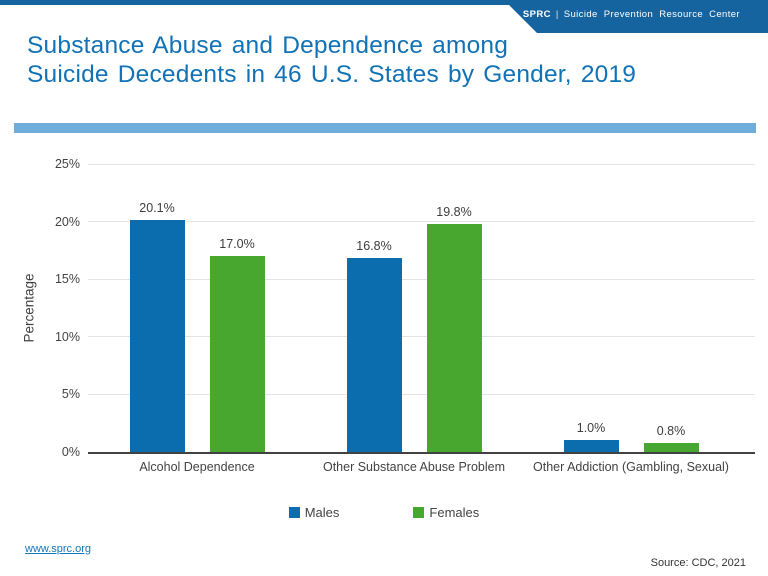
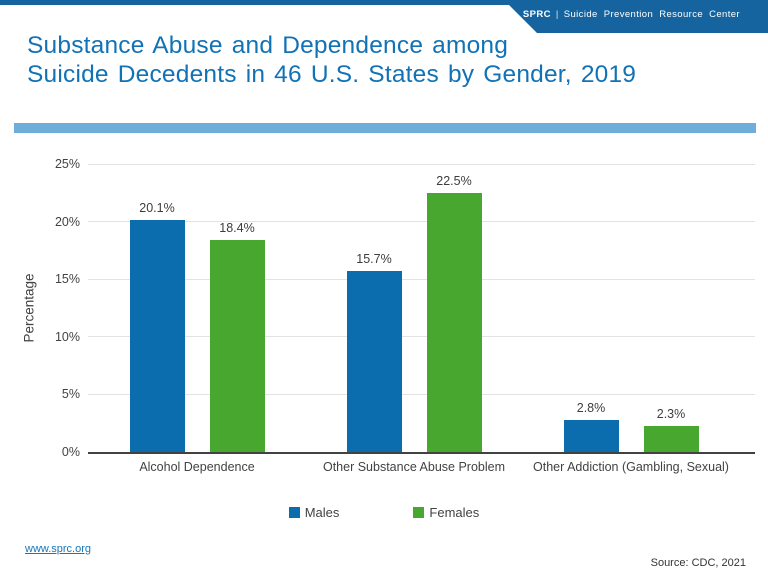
Females/Alcohol Dependence: 17.0% -> 18.4%
Males/Other Substance Abuse Problem: 16.8% -> 15.7%
Females/Other Substance Abuse Problem: 19.8% -> 22.5%
Males/Other Addiction (Gambling, Sexual): 1.0% -> 2.8%
Females/Other Addiction (Gambling, Sexual): 0.8% -> 2.3%
